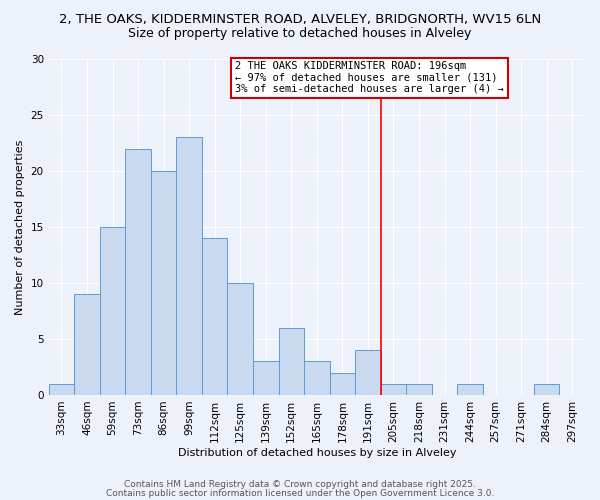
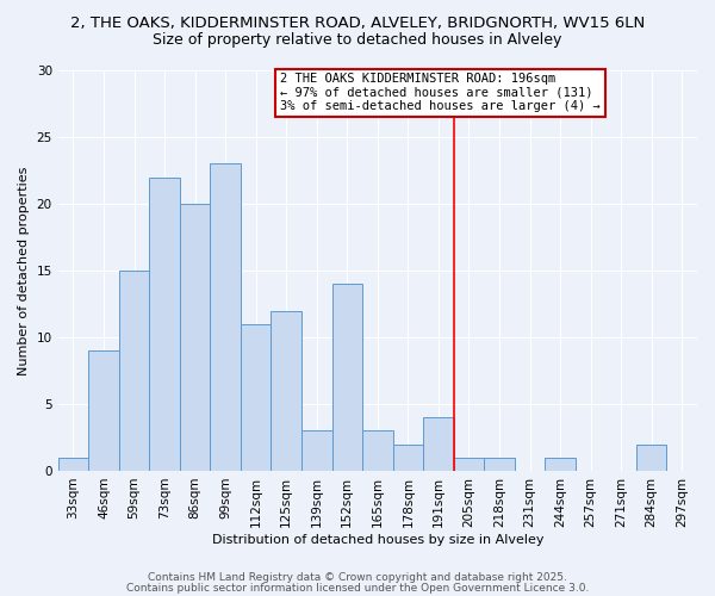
112sqm: 14 -> 11
125sqm: 10 -> 12
152sqm: 6 -> 14
284sqm: 1 -> 2
